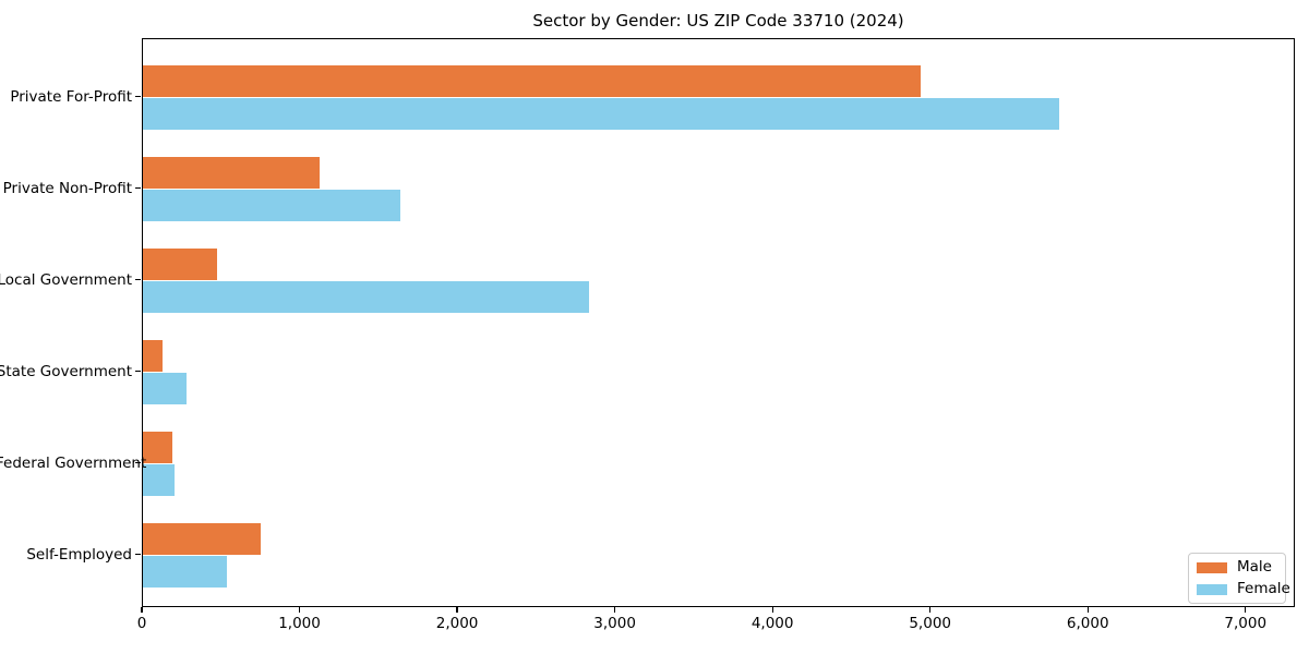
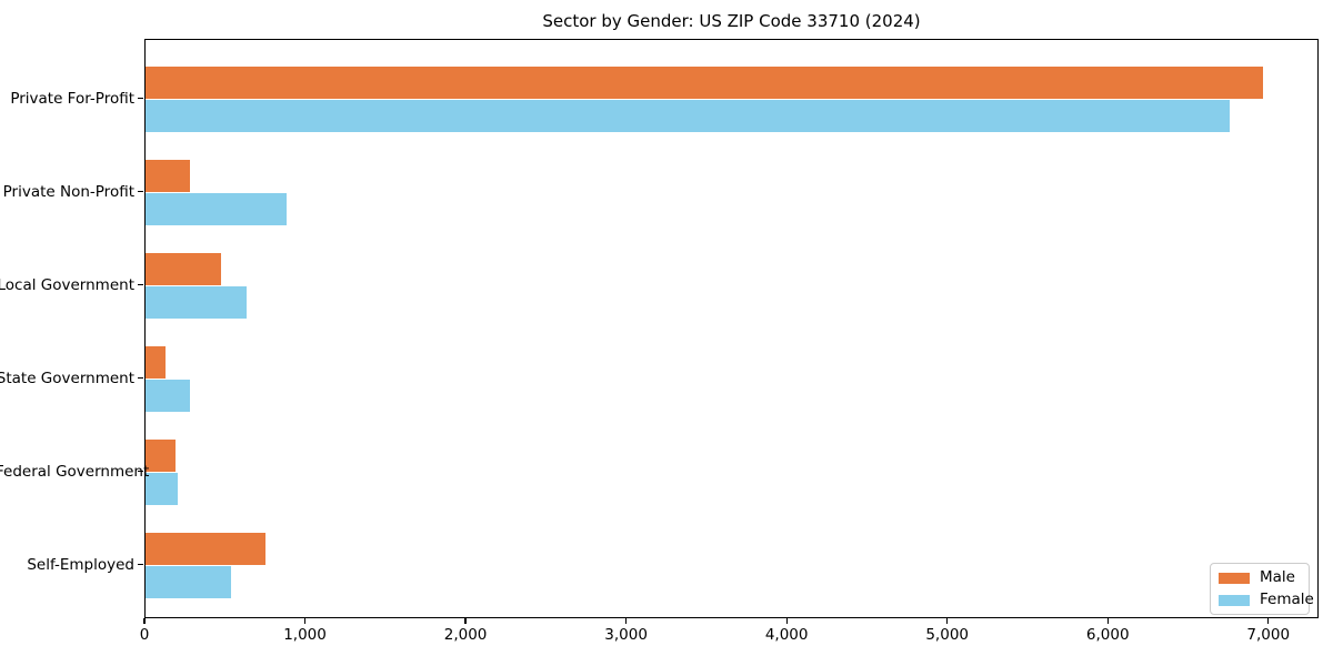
Male/Private For-Profit: 4930 -> 6960
Female/Private For-Profit: 5810 -> 6750
Male/Private Non-Profit: 1120 -> 280
Female/Private Non-Profit: 1630 -> 880
Female/Local Government: 2830 -> 630
